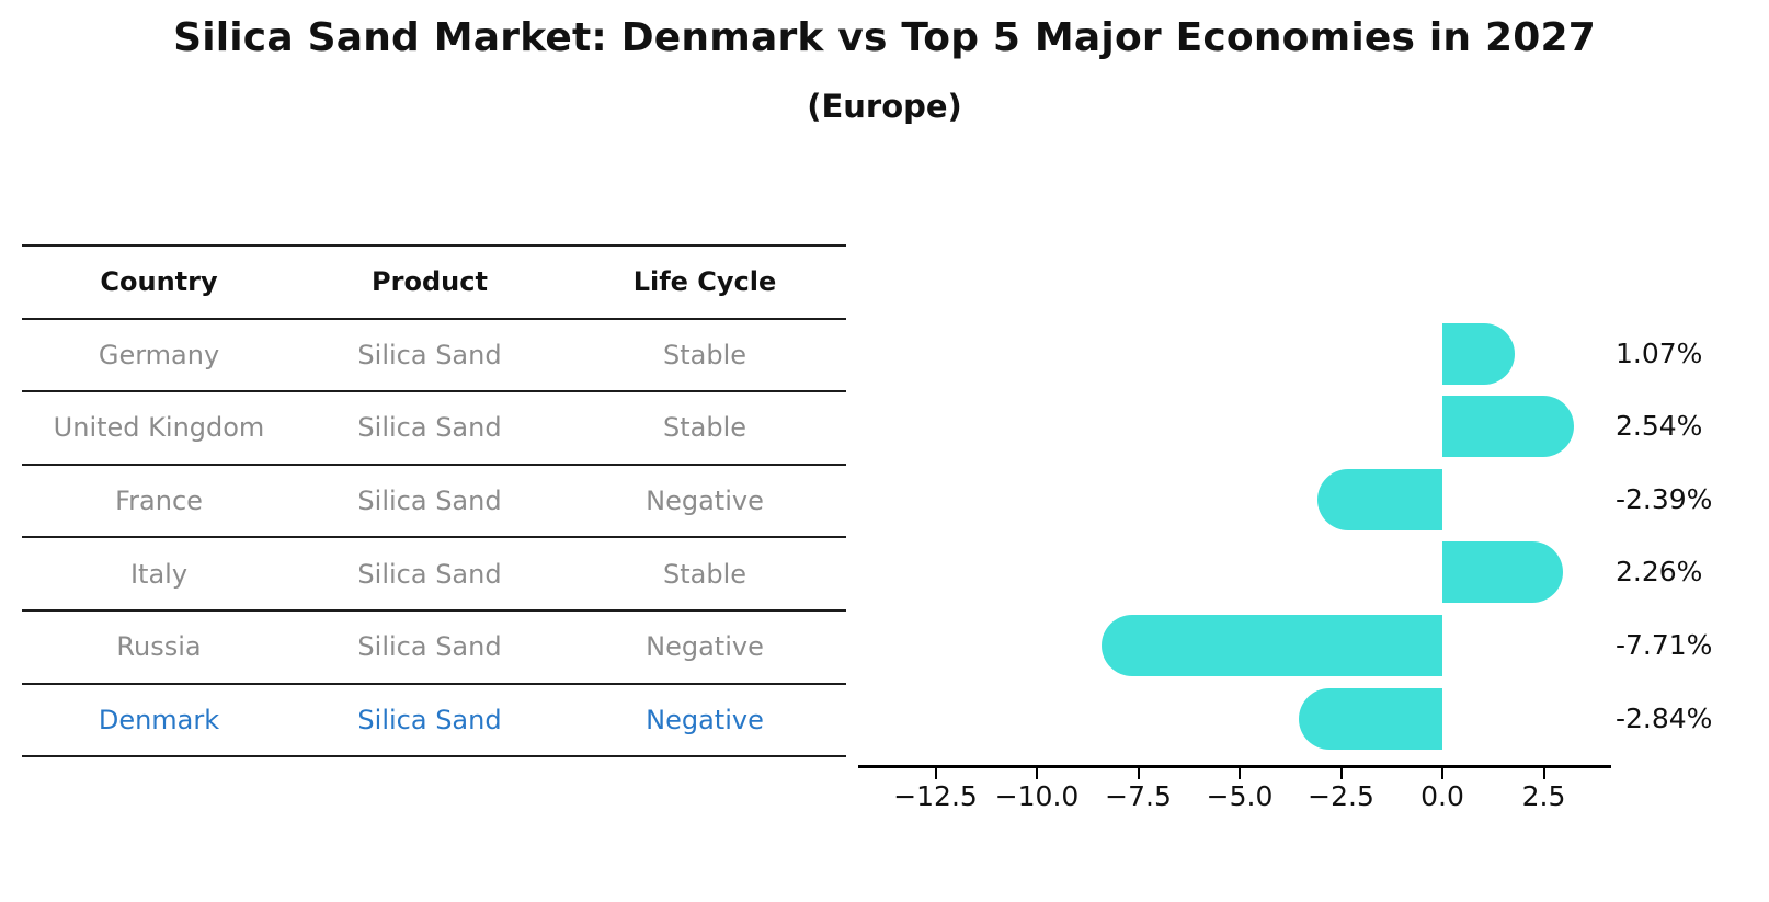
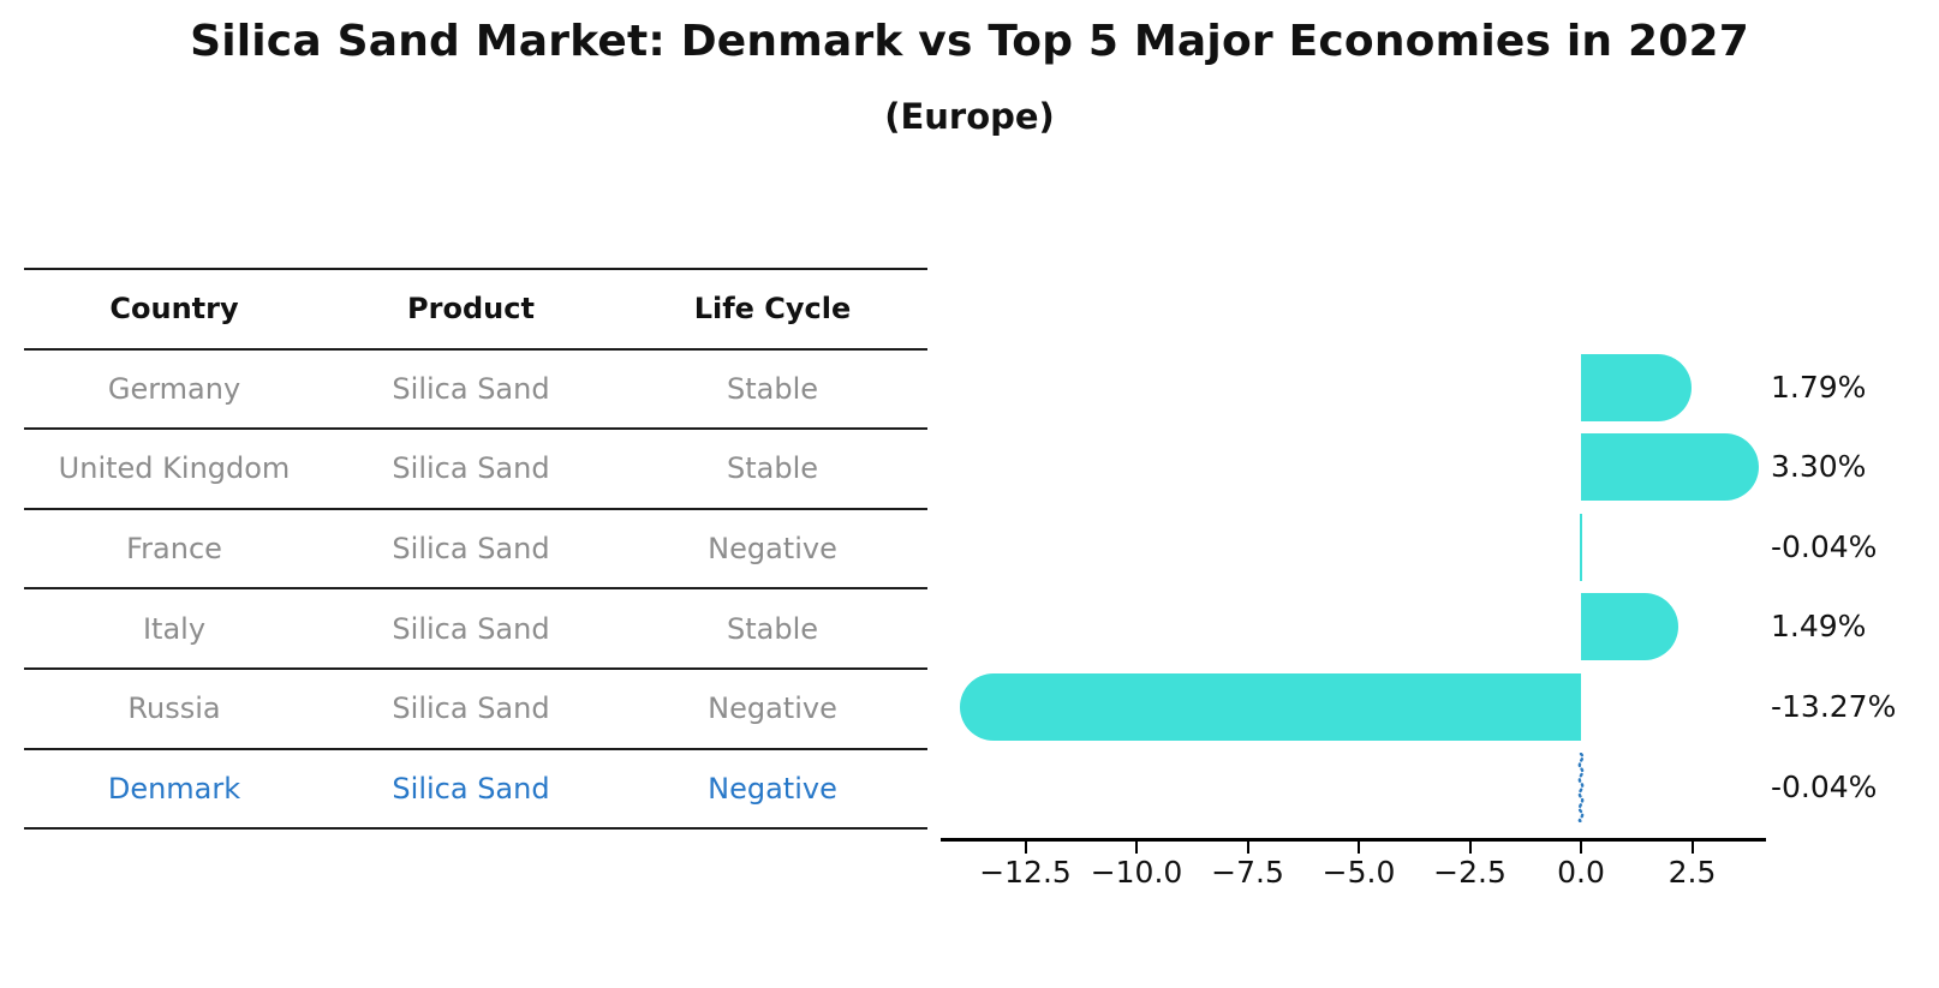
Germany: 1.07% -> 1.79%
United Kingdom: 2.54% -> 3.30%
France: -2.39% -> -0.04%
Italy: 2.26% -> 1.49%
Russia: -7.71% -> -13.27%
Denmark: -2.84% -> -0.04%
